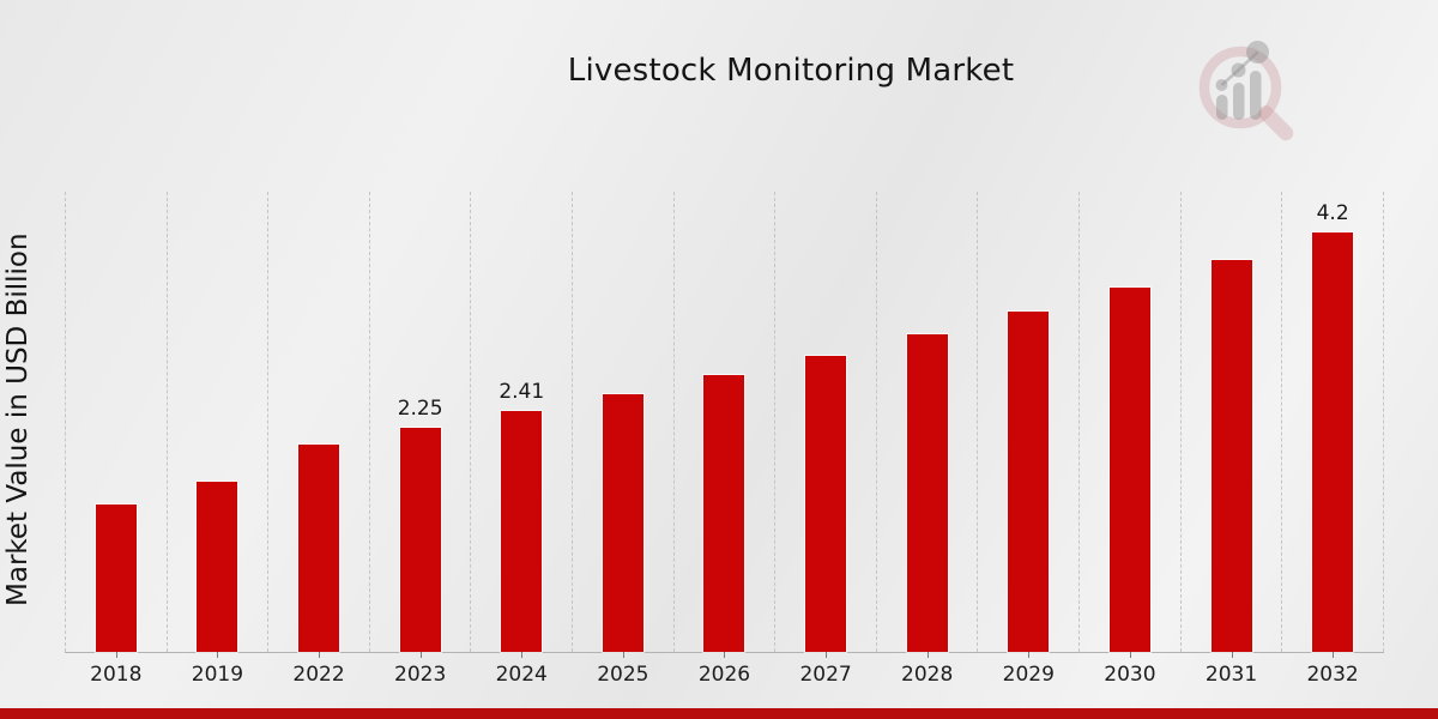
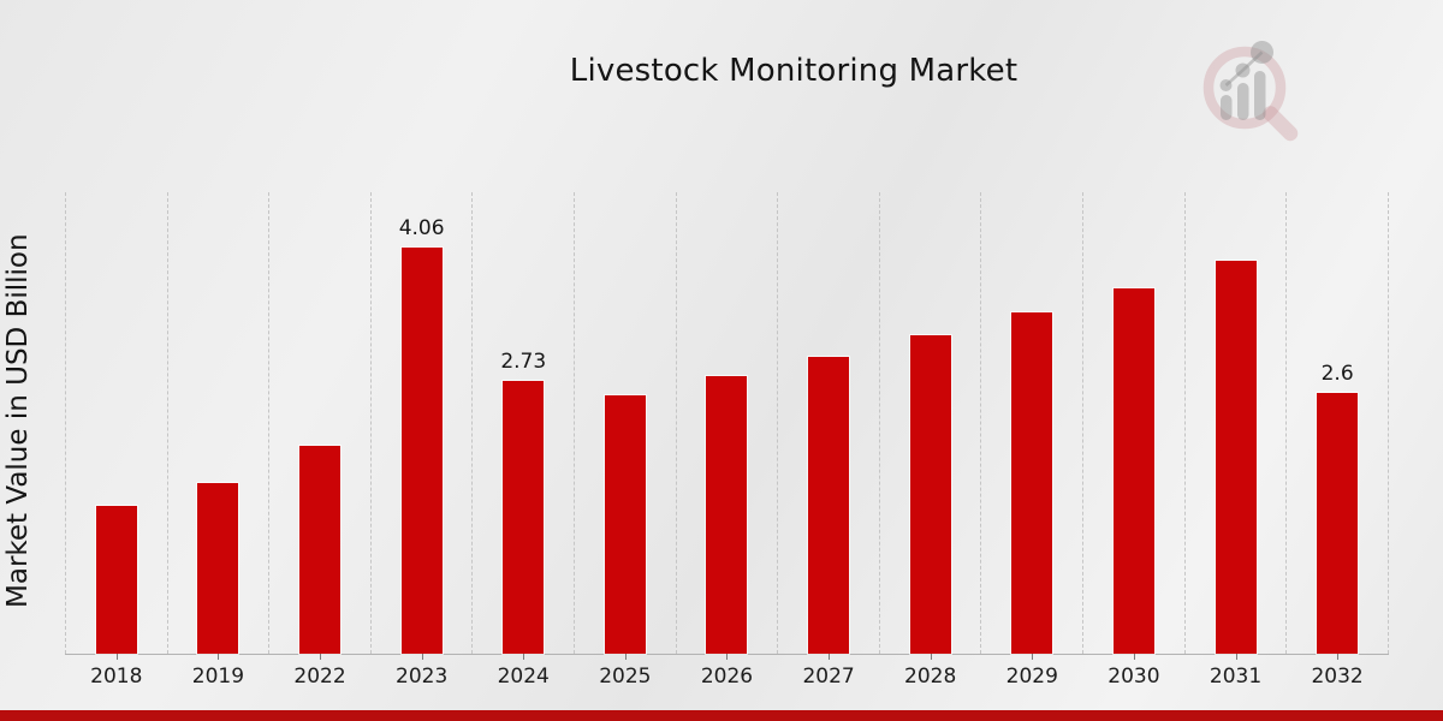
2023: 2.25 -> 4.06
2024: 2.41 -> 2.73
2032: 4.2 -> 2.6
